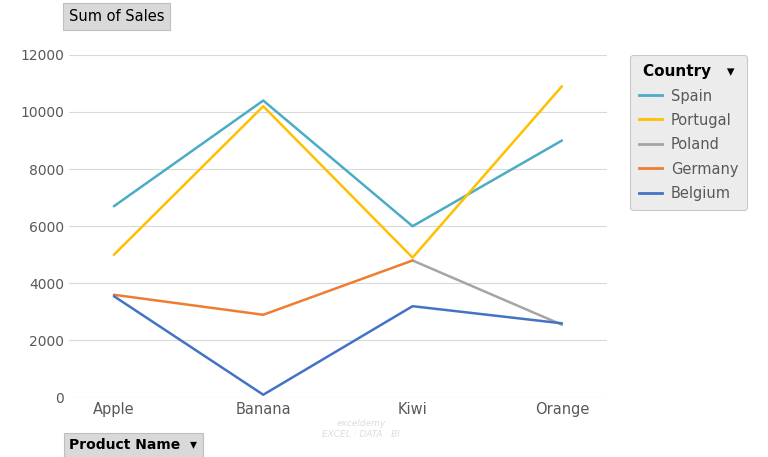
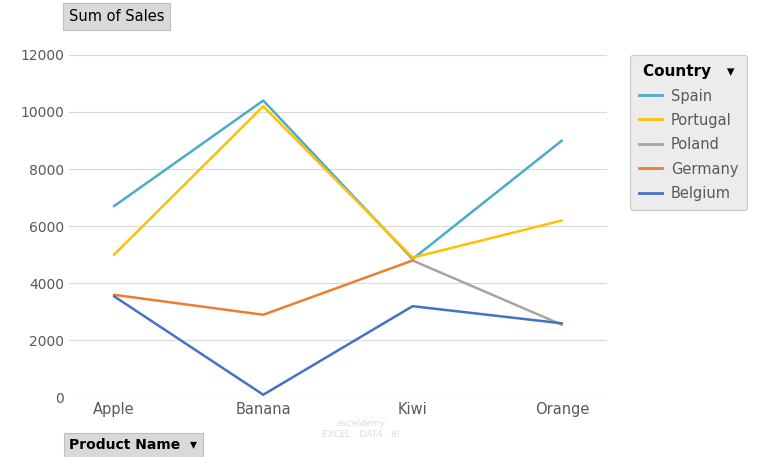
Spain/Kiwi: 6000 -> 4850
Portugal/Orange: 10900 -> 6200
